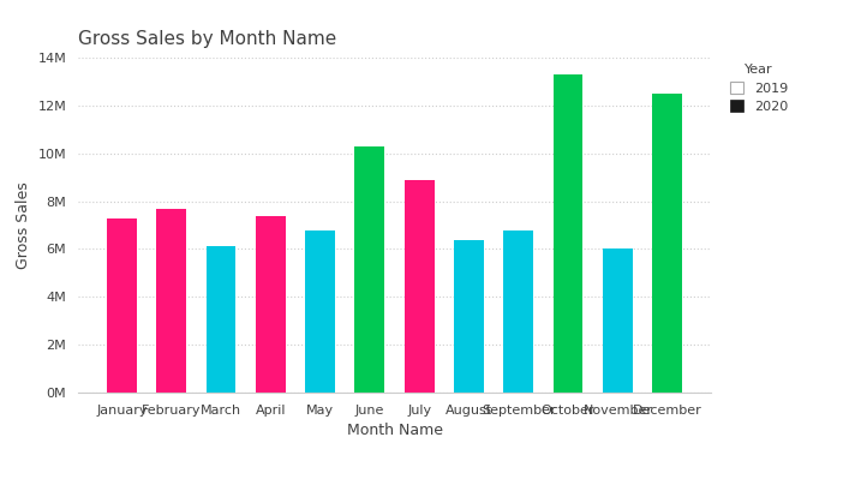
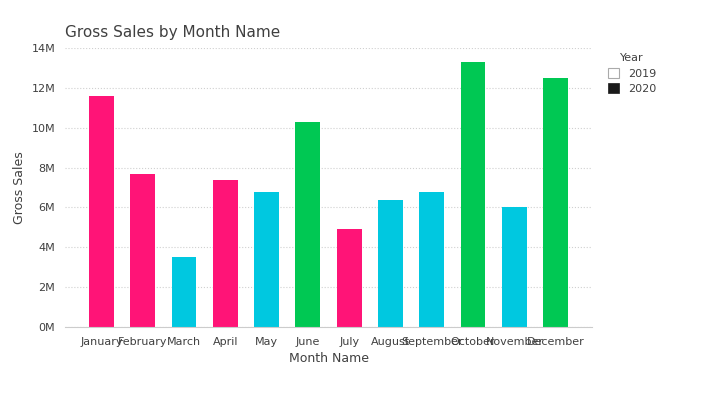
January: 7.3M -> 11.6M
March: 6.1M -> 3.5M
July: 8.9M -> 4.9M
